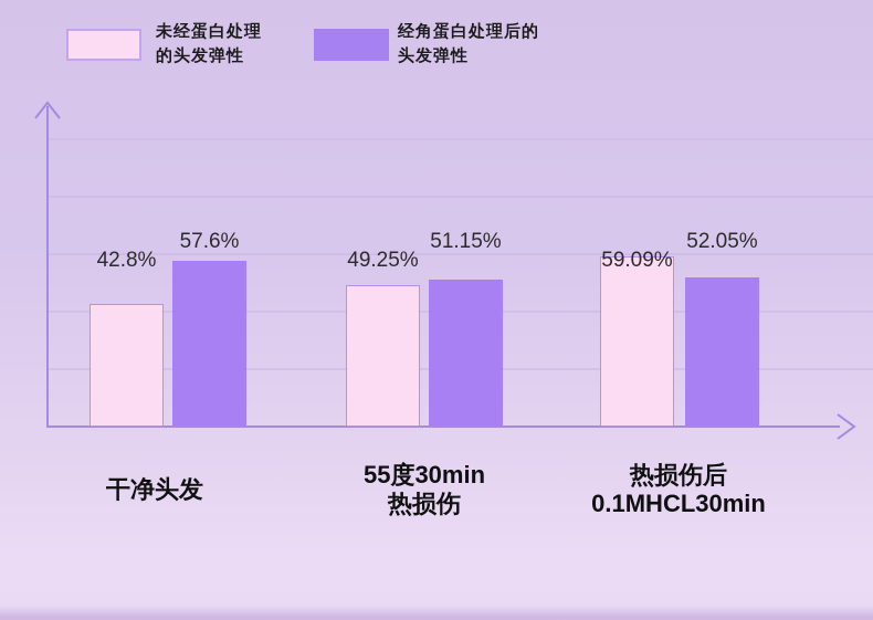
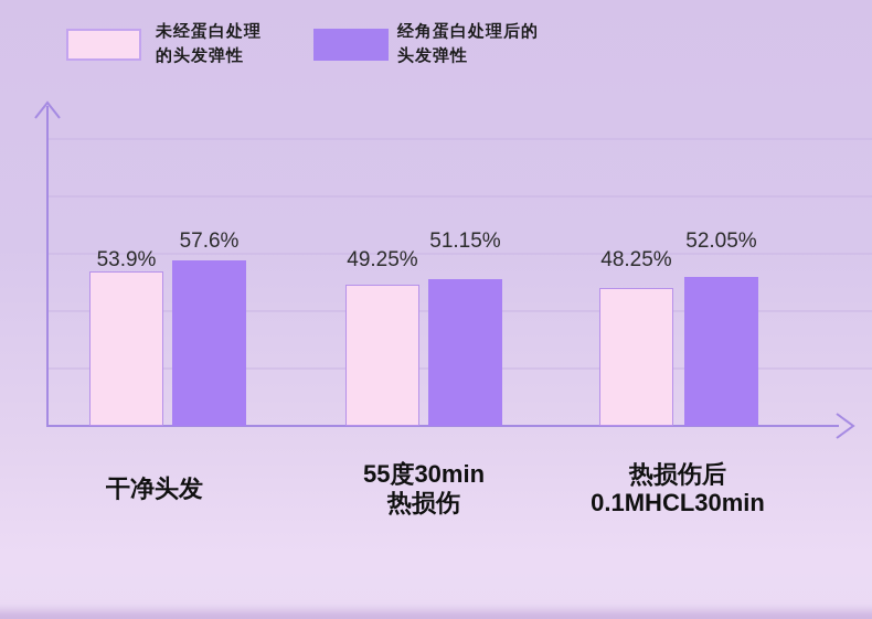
未经蛋白处理的头发弹性/干净头发: 42.8% -> 53.9%
未经蛋白处理的头发弹性/热损伤后 0.1MHCL30min: 59.09% -> 48.25%
